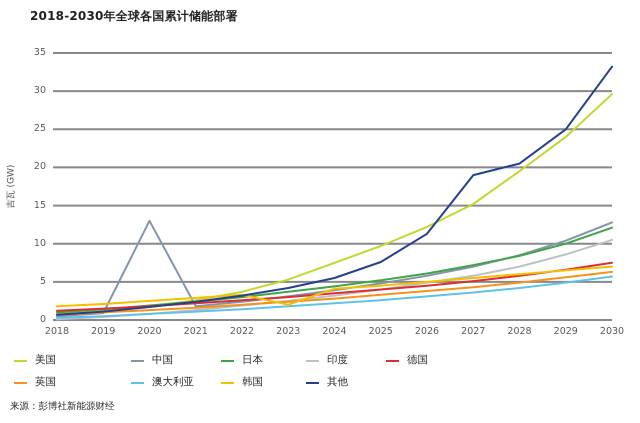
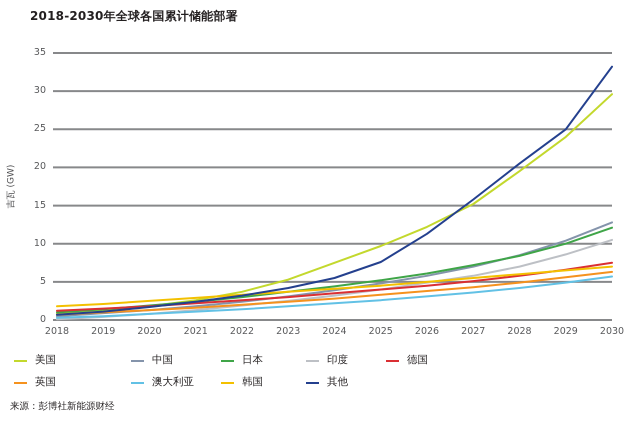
中国/2020: 13 -> 1
韩国/2023: 2 -> 4
其他/2027: 19 -> 16
